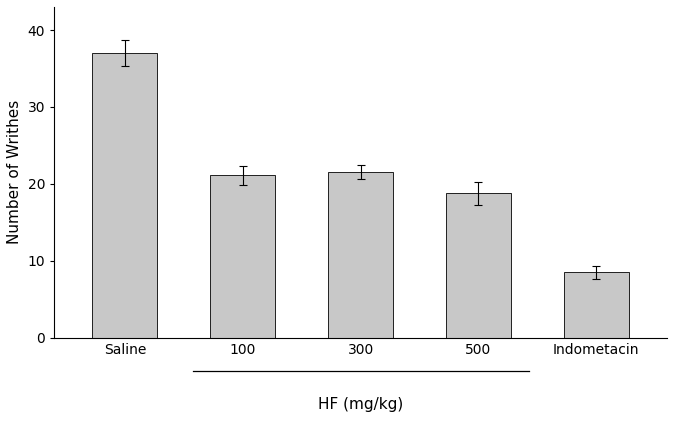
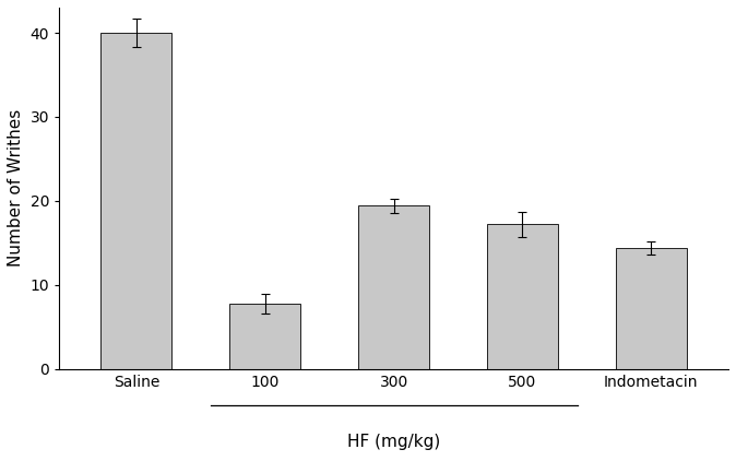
Saline: 37.0 -> 40.0
100: 21.1 -> 7.8
300: 21.5 -> 19.4
500: 18.8 -> 17.2
Indometacin: 8.5 -> 14.4
